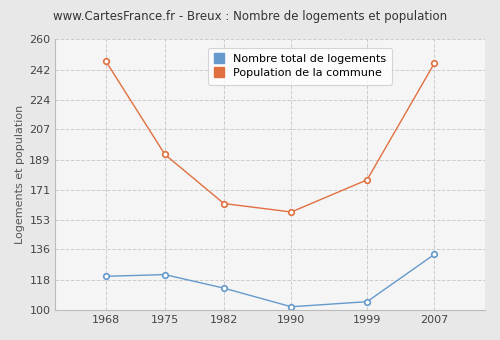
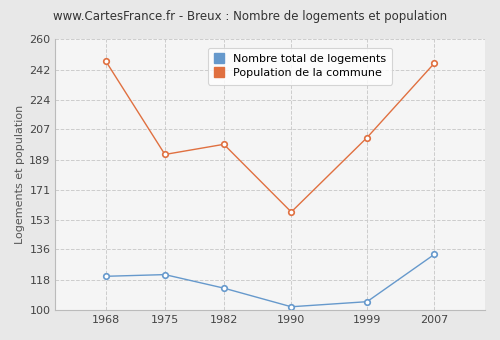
Population de la commune/1982: 163 -> 198
Population de la commune/1999: 177 -> 202
